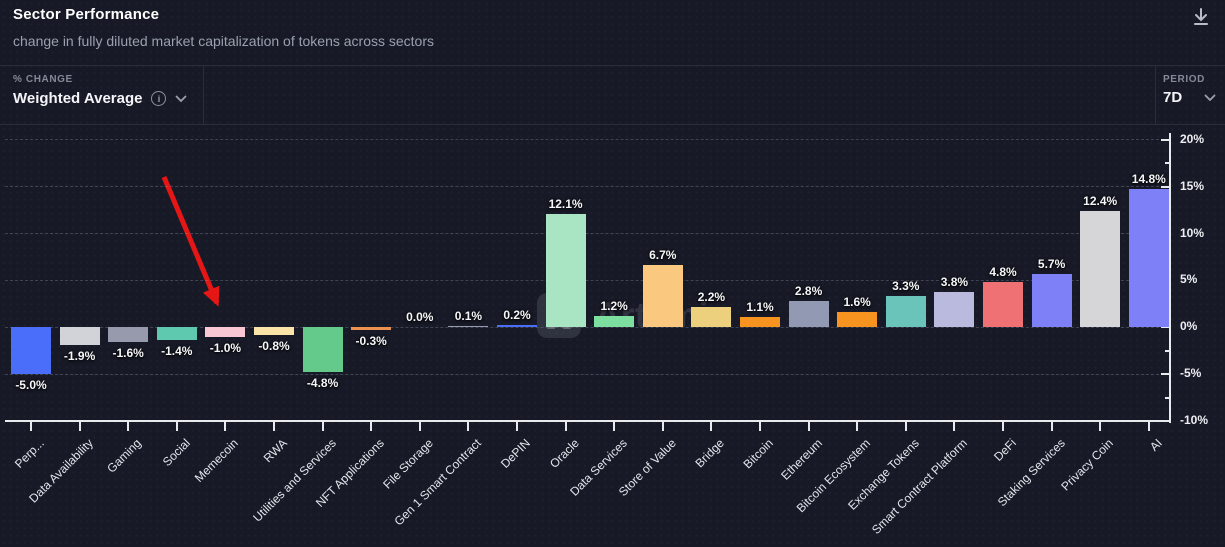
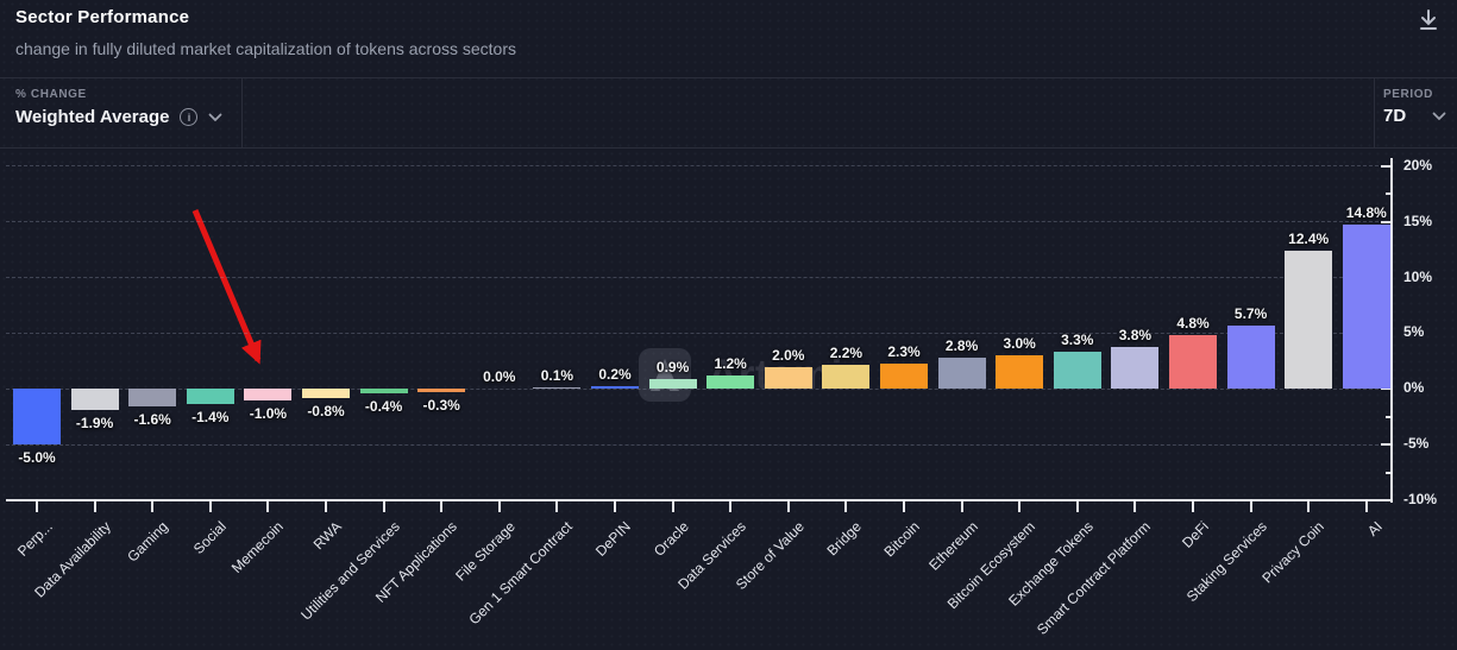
Utilities and Services: -4.8% -> -0.4%
Oracle: 12.1% -> 0.9%
Store of Value: 6.7% -> 2.0%
Bitcoin: 1.1% -> 2.3%
Bitcoin Ecosystem: 1.6% -> 3.0%
